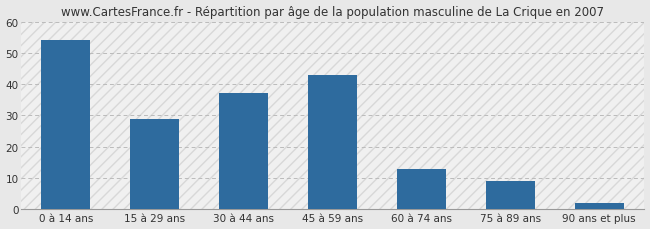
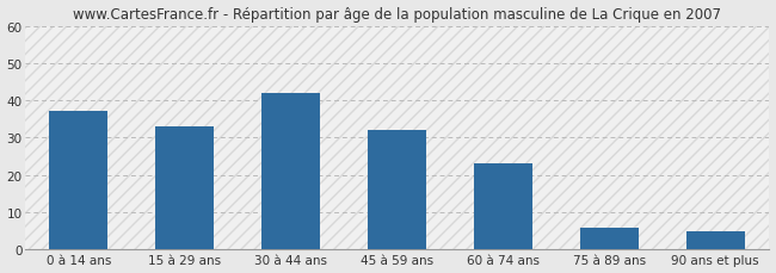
0 à 14 ans: 54 -> 37
15 à 29 ans: 29 -> 33
30 à 44 ans: 37 -> 42
45 à 59 ans: 43 -> 32
60 à 74 ans: 13 -> 23
75 à 89 ans: 9 -> 6
90 ans et plus: 2 -> 5
